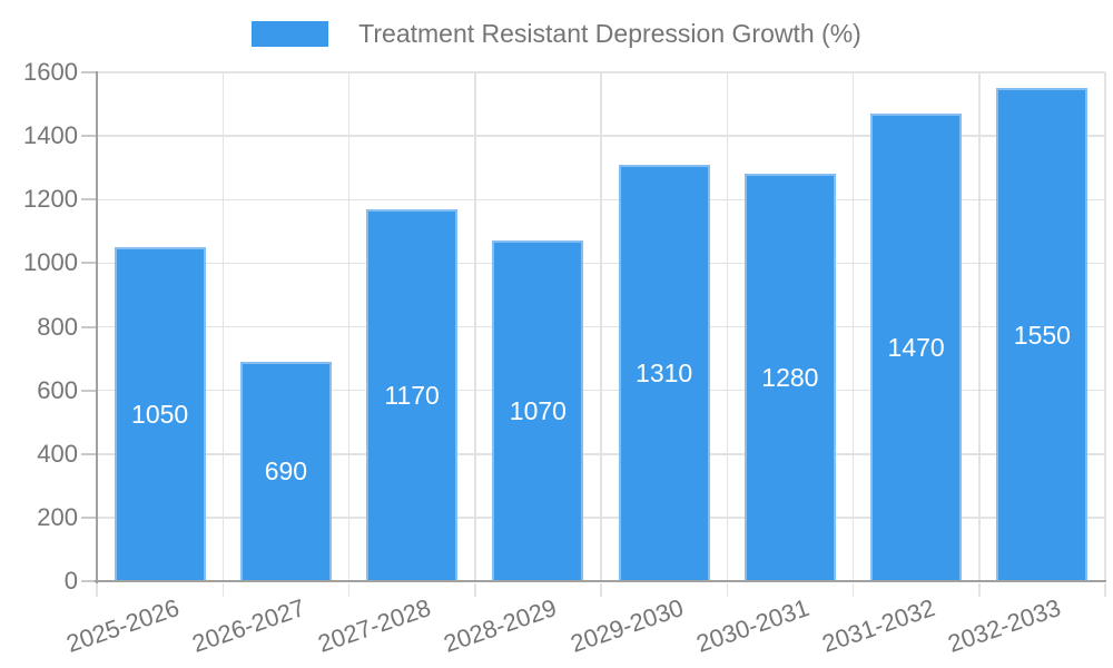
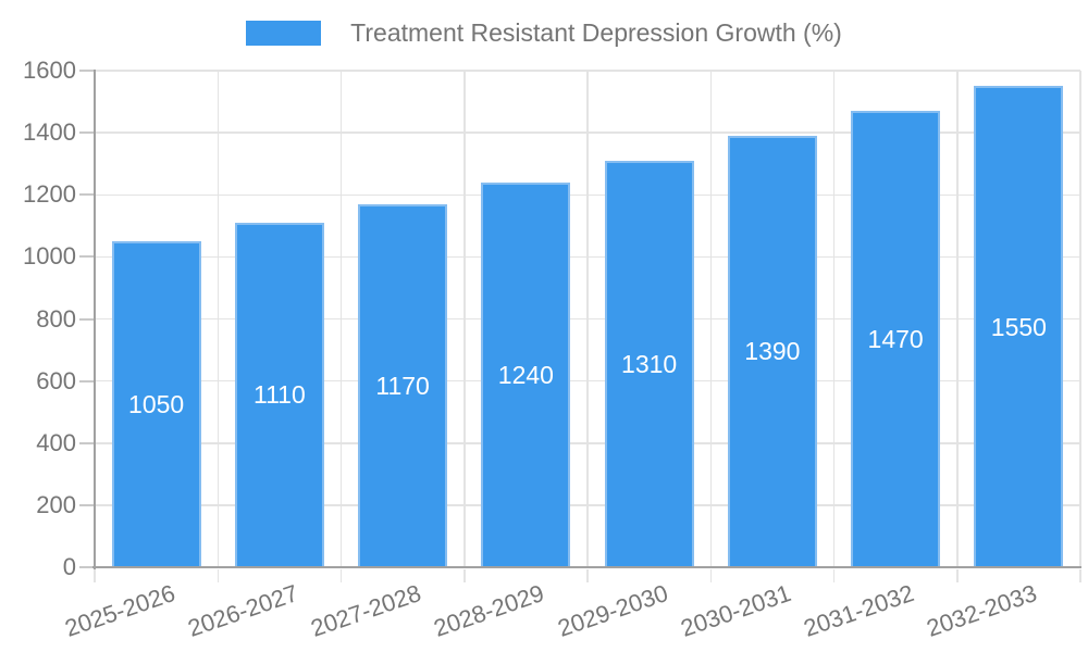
2026-2027: 690 -> 1110
2028-2029: 1070 -> 1240
2030-2031: 1280 -> 1390
